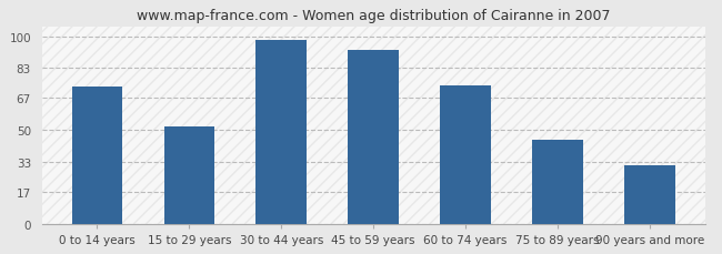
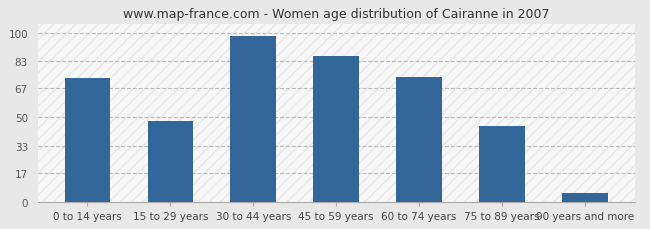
15 to 29 years: 52 -> 48
45 to 59 years: 93 -> 86
90 years and more: 31 -> 5
